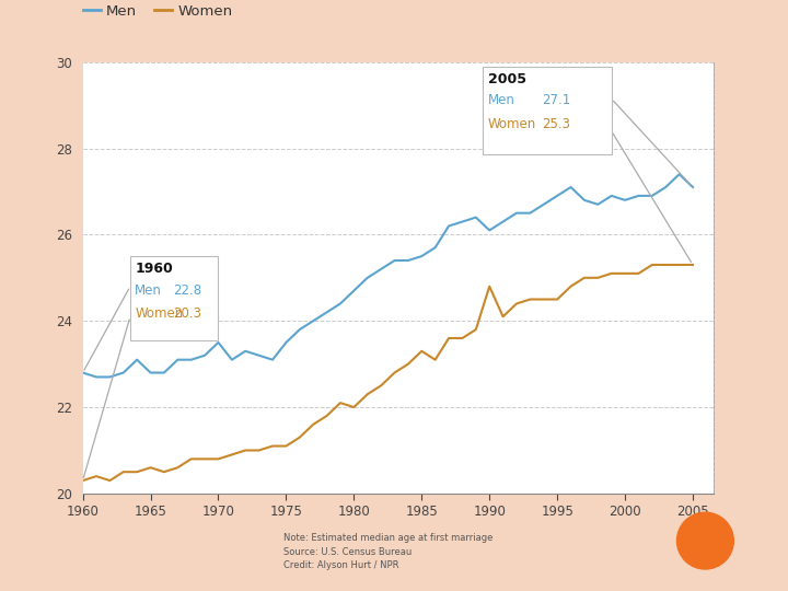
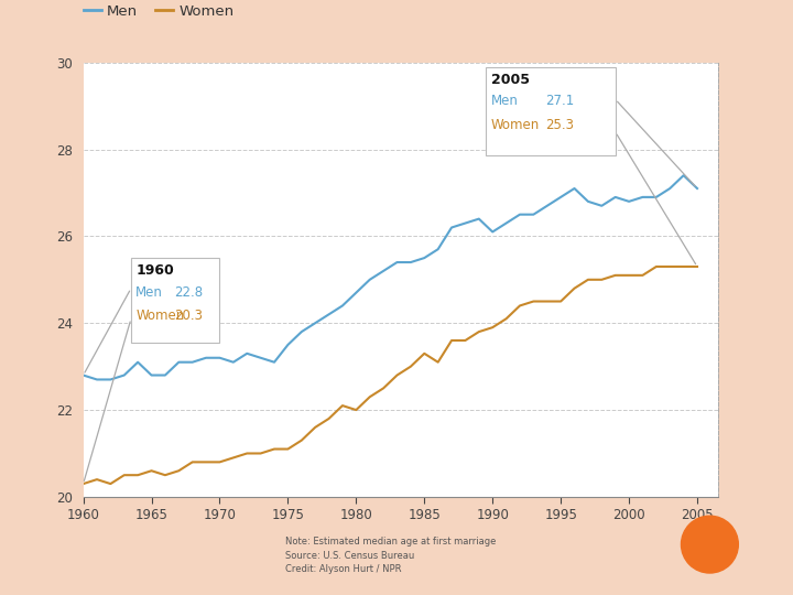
Men/1970: 23.5 -> 23.2
Women/1990: 24.8 -> 23.9
